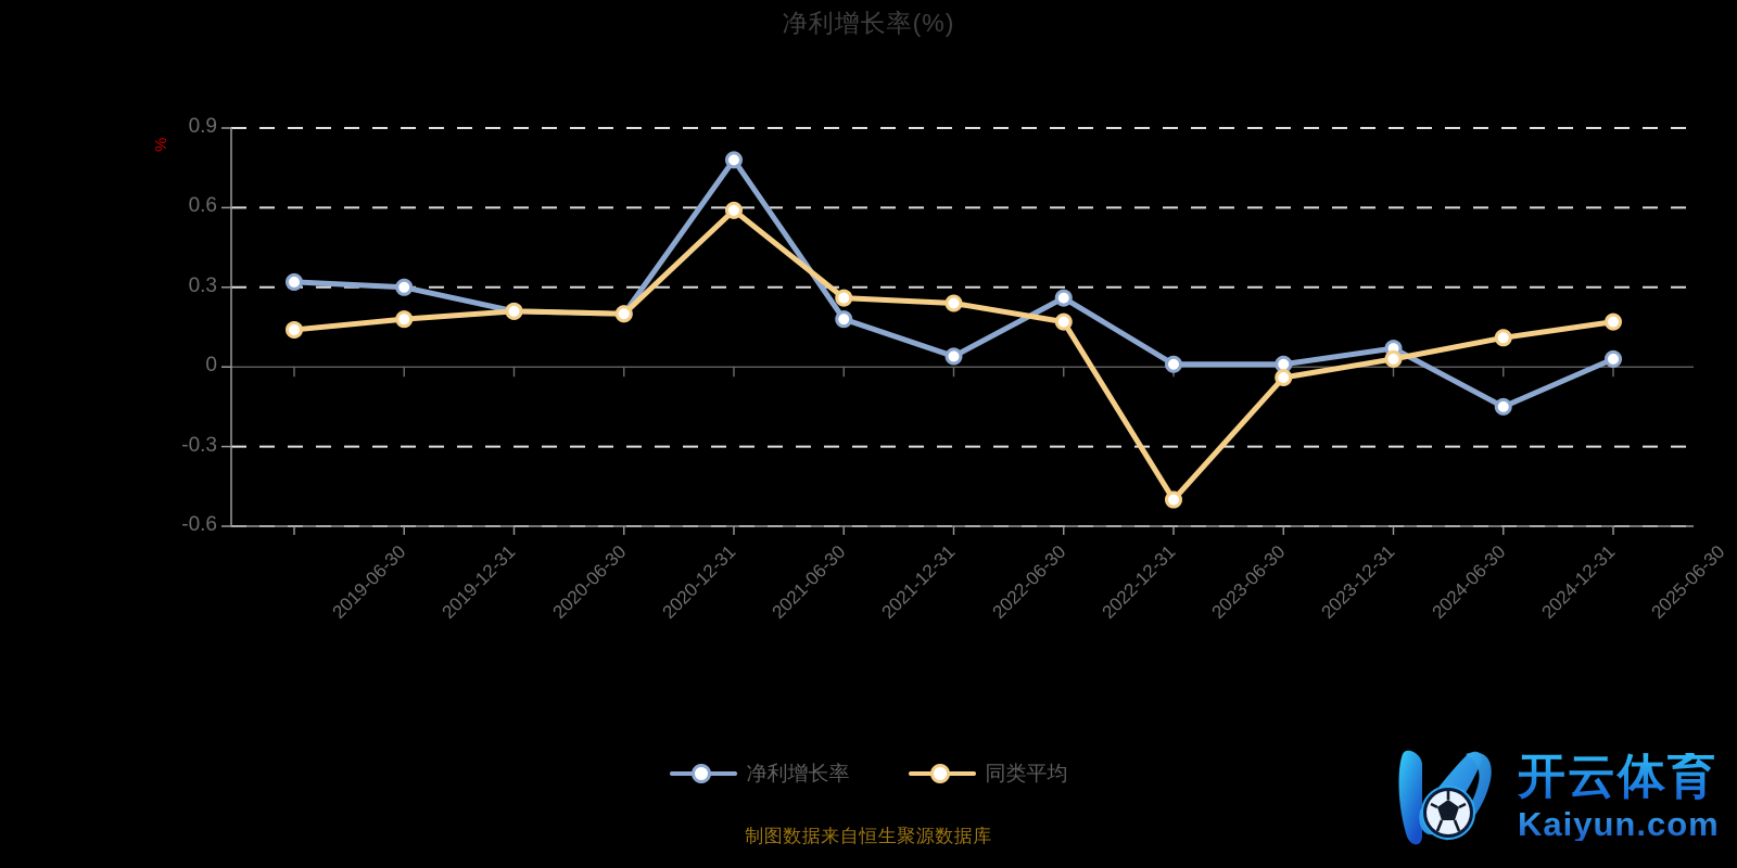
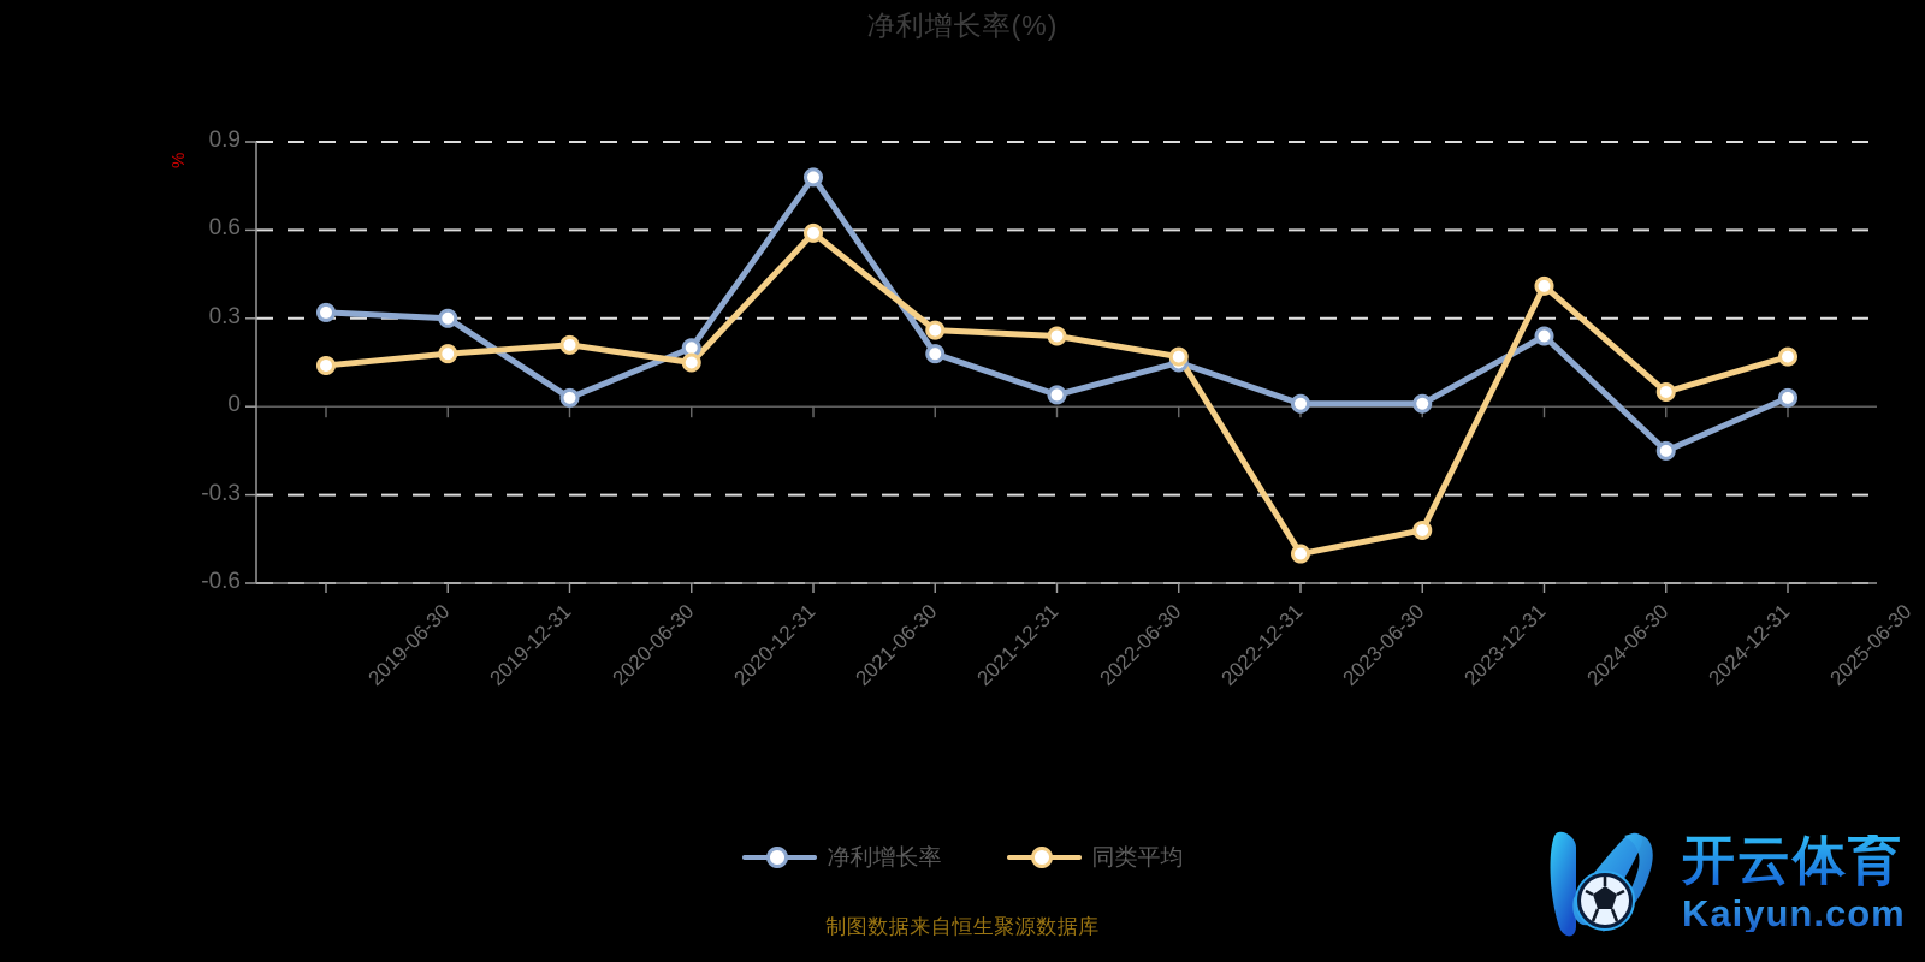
净利增长率/2020-06-30: 0.21 -> 0.03
同类平均/2020-12-31: 0.20 -> 0.15
净利增长率/2022-12-31: 0.26 -> 0.15
同类平均/2023-12-31: -0.04 -> -0.42
净利增长率/2024-06-30: 0.07 -> 0.24
同类平均/2024-06-30: 0.03 -> 0.41
同类平均/2024-12-31: 0.11 -> 0.05
